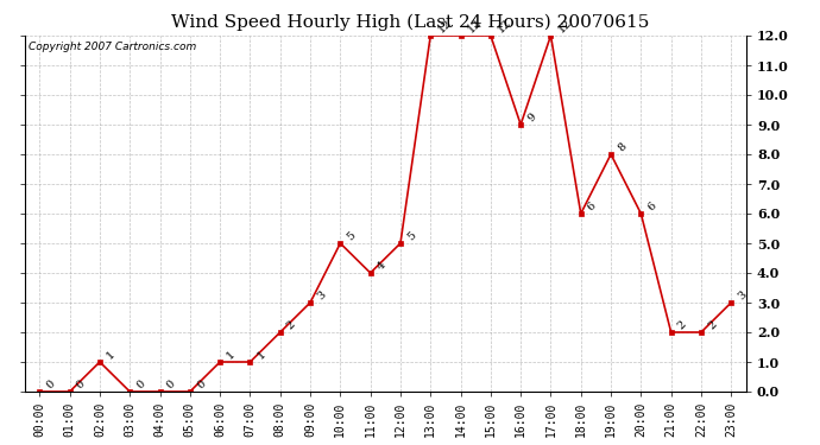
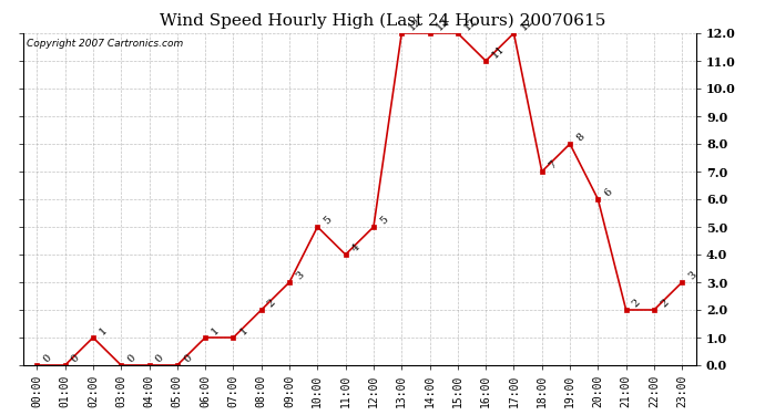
16:00: 9 -> 11
18:00: 6 -> 7
